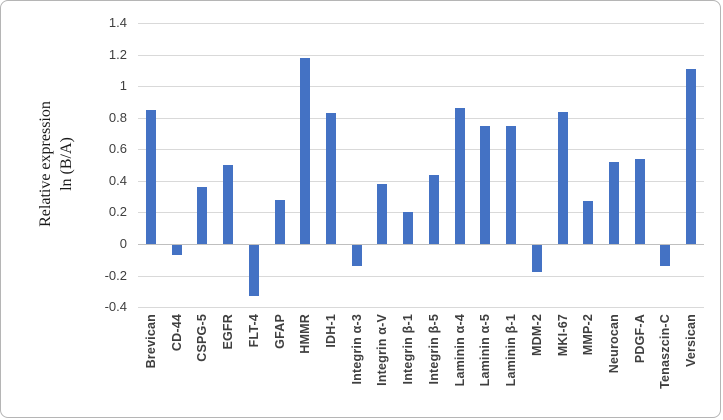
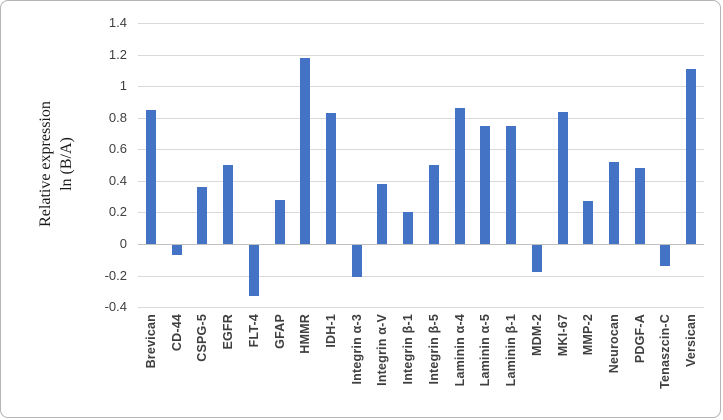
Integrin α-3: -0.13 -> -0.20
Integrin β-5: 0.44 -> 0.50
PDGF-A: 0.54 -> 0.48
